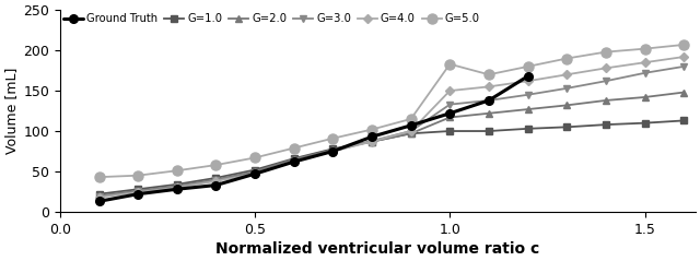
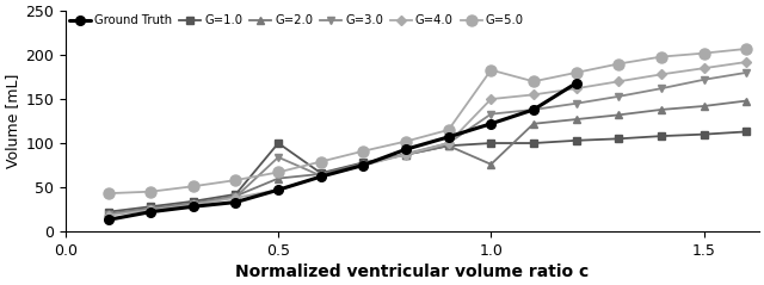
G=1.0/0.5: 52 -> 100
G=2.0/0.5: 50 -> 60
G=3.0/0.5: 48 -> 84
G=2.0/1.0: 117 -> 76
